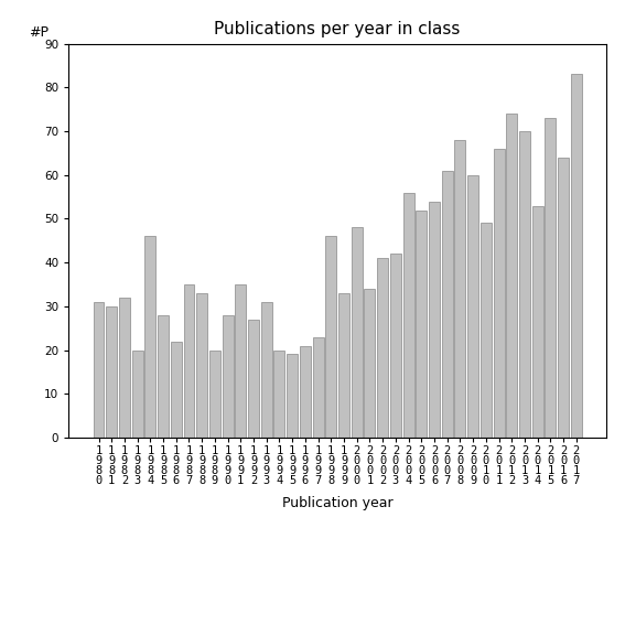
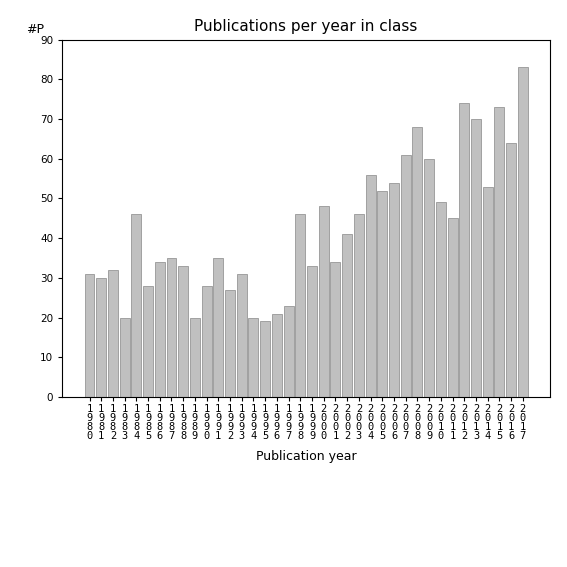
1 9 8 6: 22 -> 34
2 0 0 3: 42 -> 46
2 0 1 1: 66 -> 45
